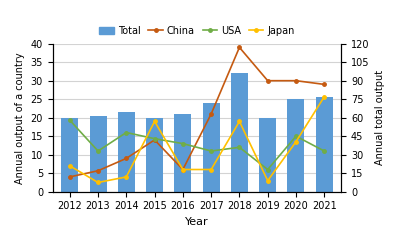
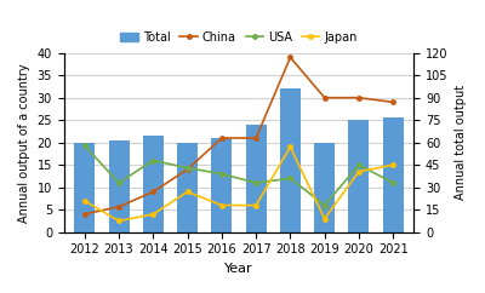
Japan/2015: 57 -> 27
China/2016: 18 -> 63
Japan/2021: 77 -> 45
